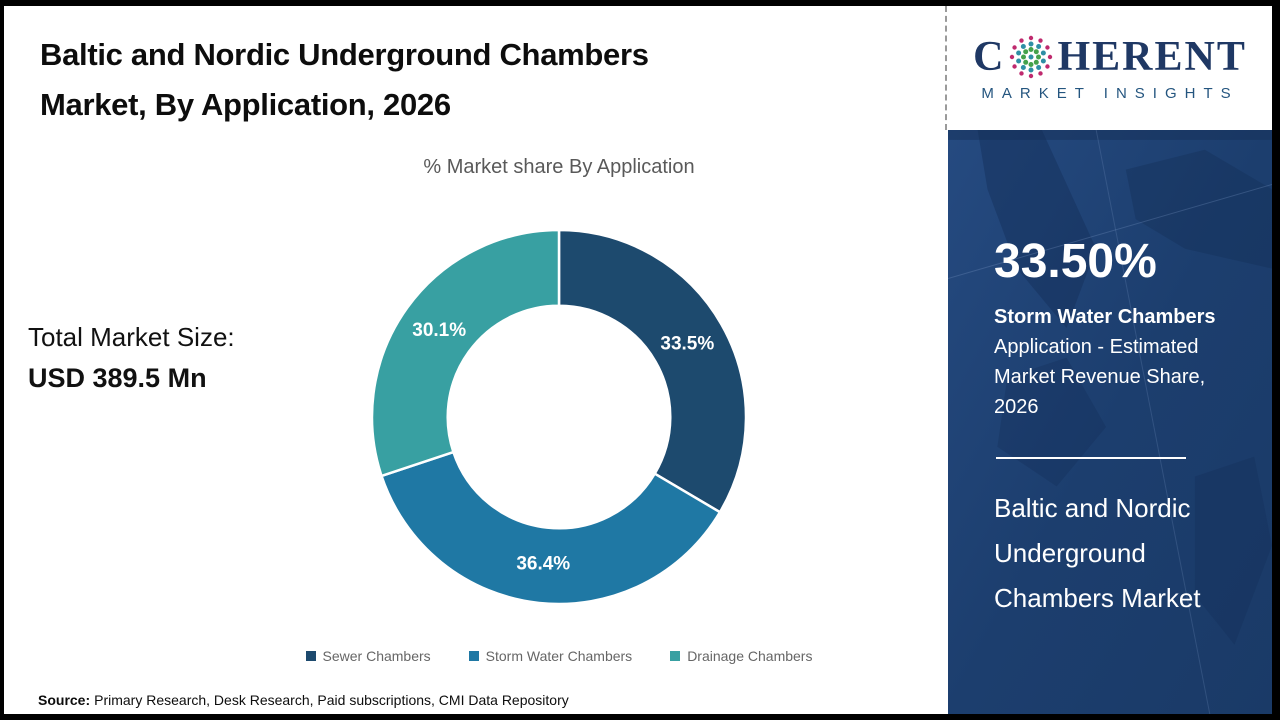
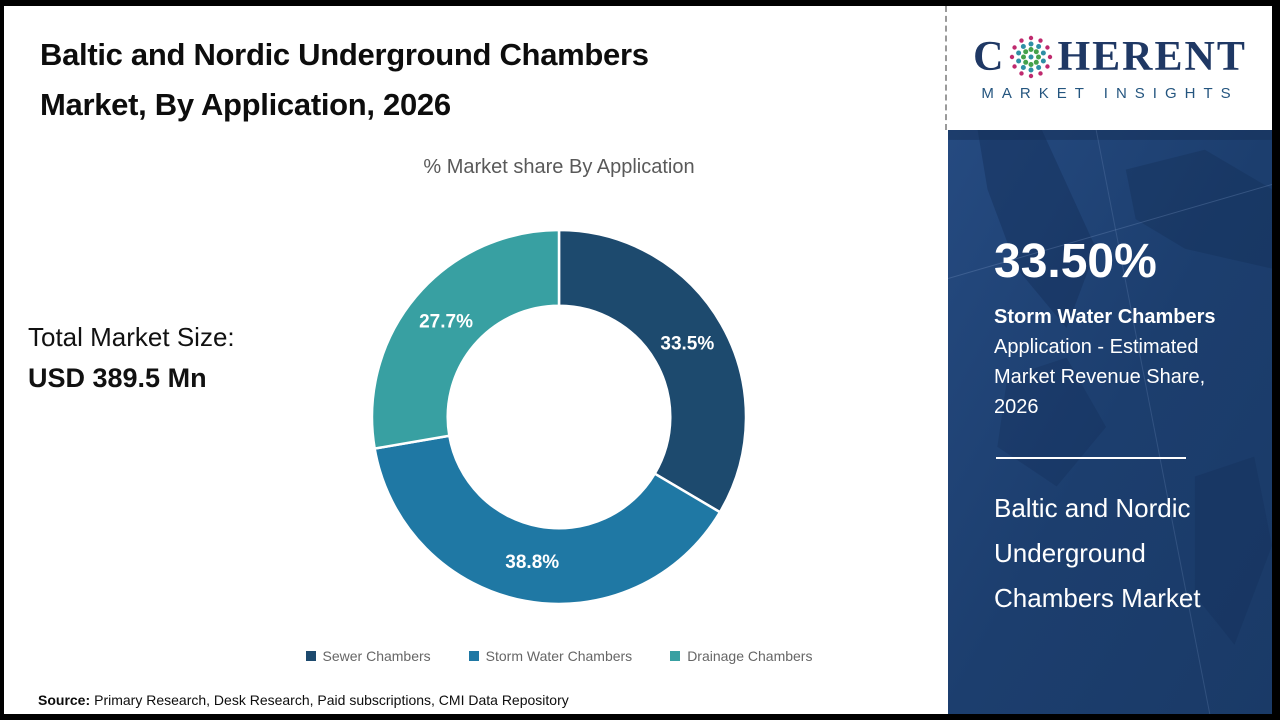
Storm Water Chambers: 36.4% -> 38.8%
Drainage Chambers: 30.1% -> 27.7%
